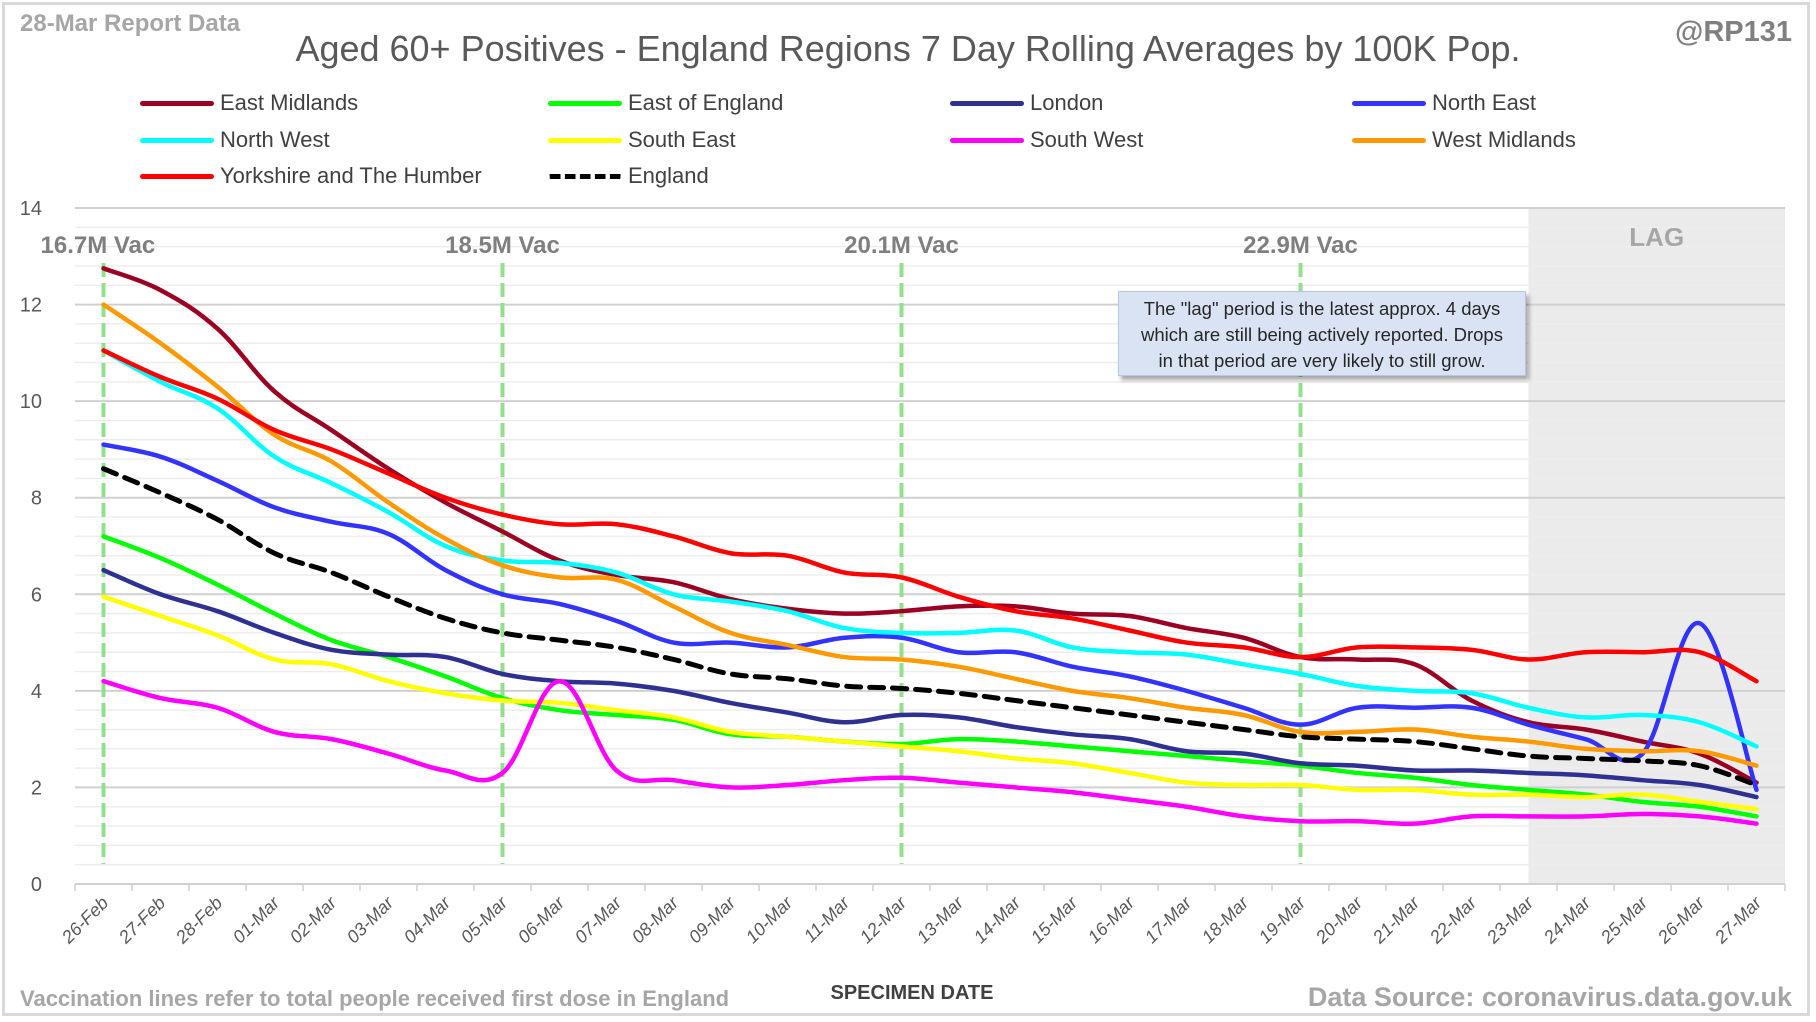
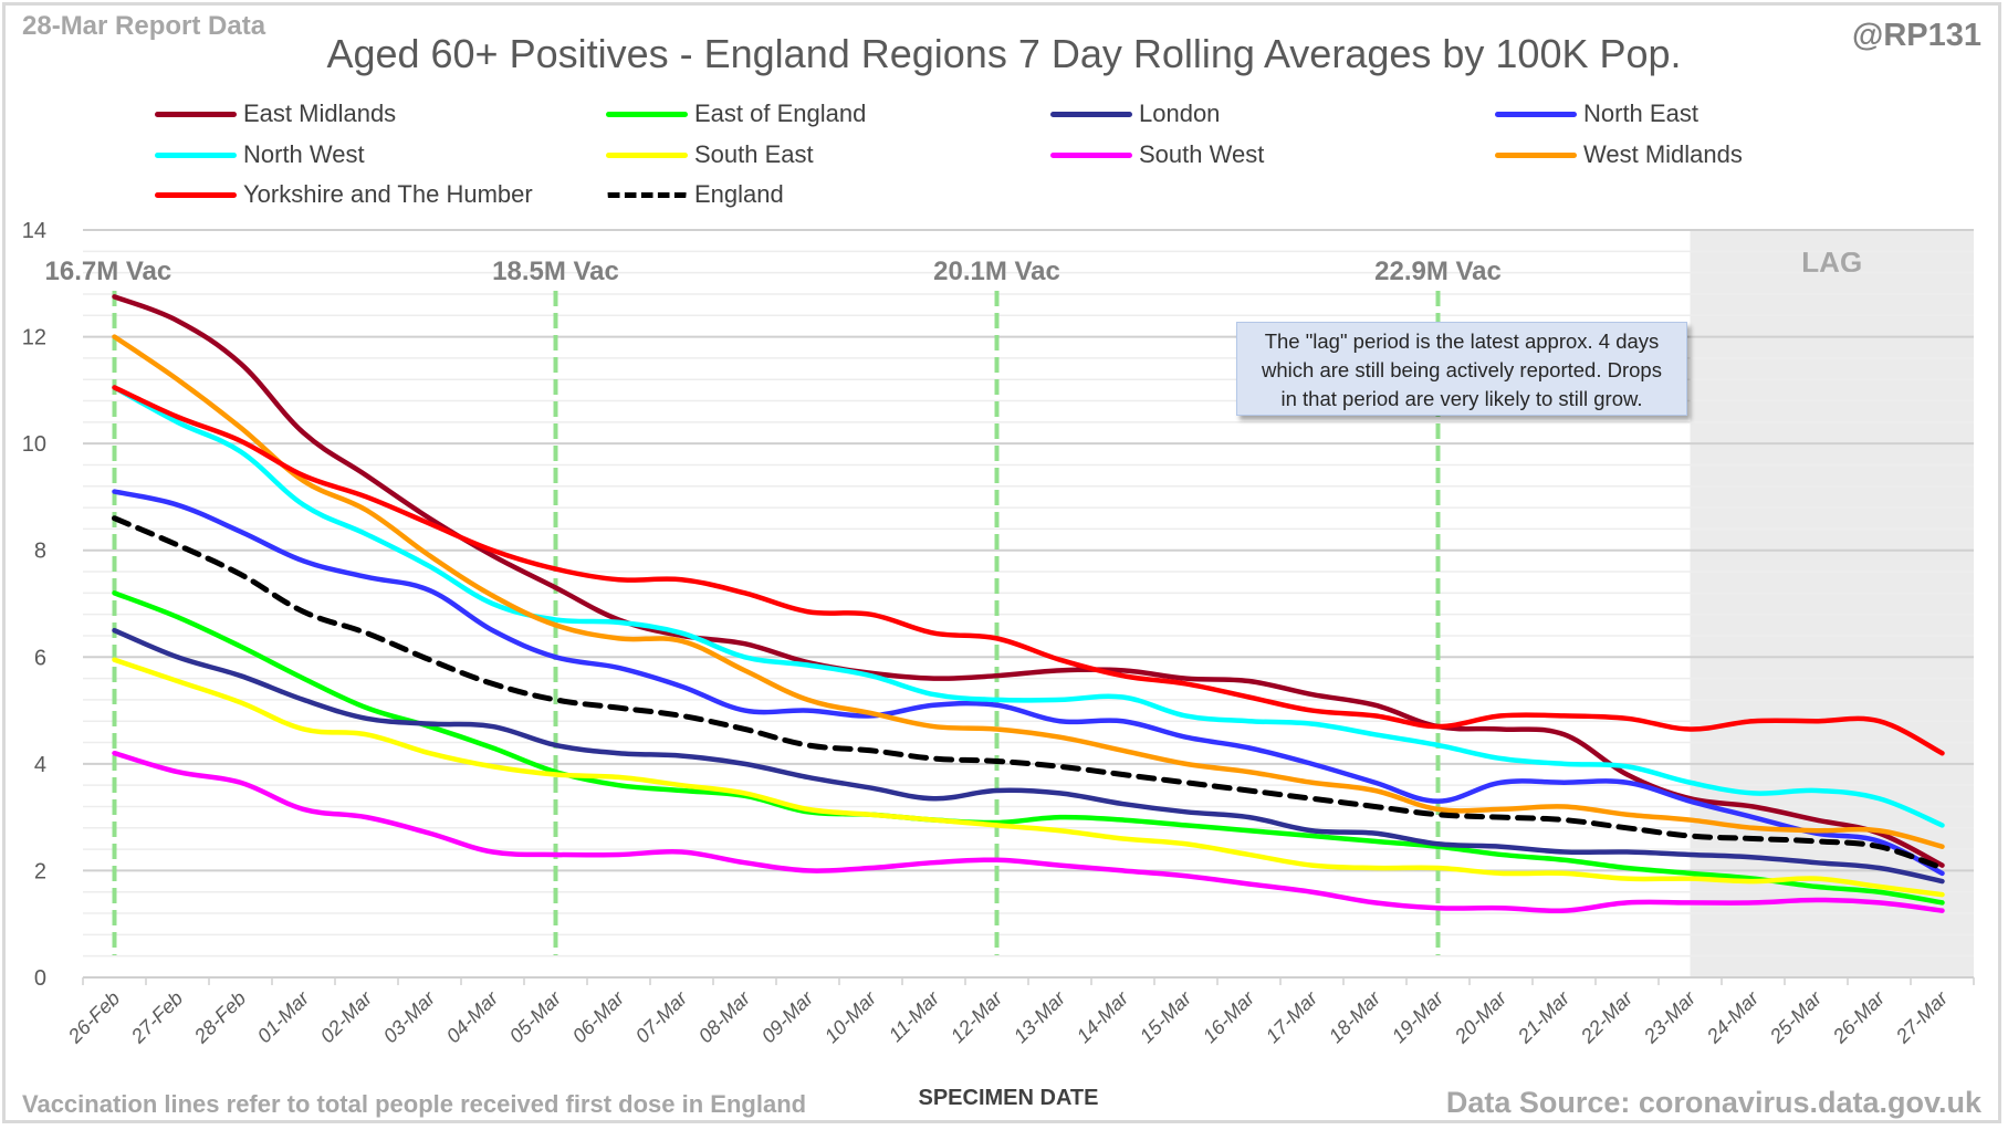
South West/06-Mar: 4.2 -> 2.3
North East/26-Mar: 5.4 -> 2.5
